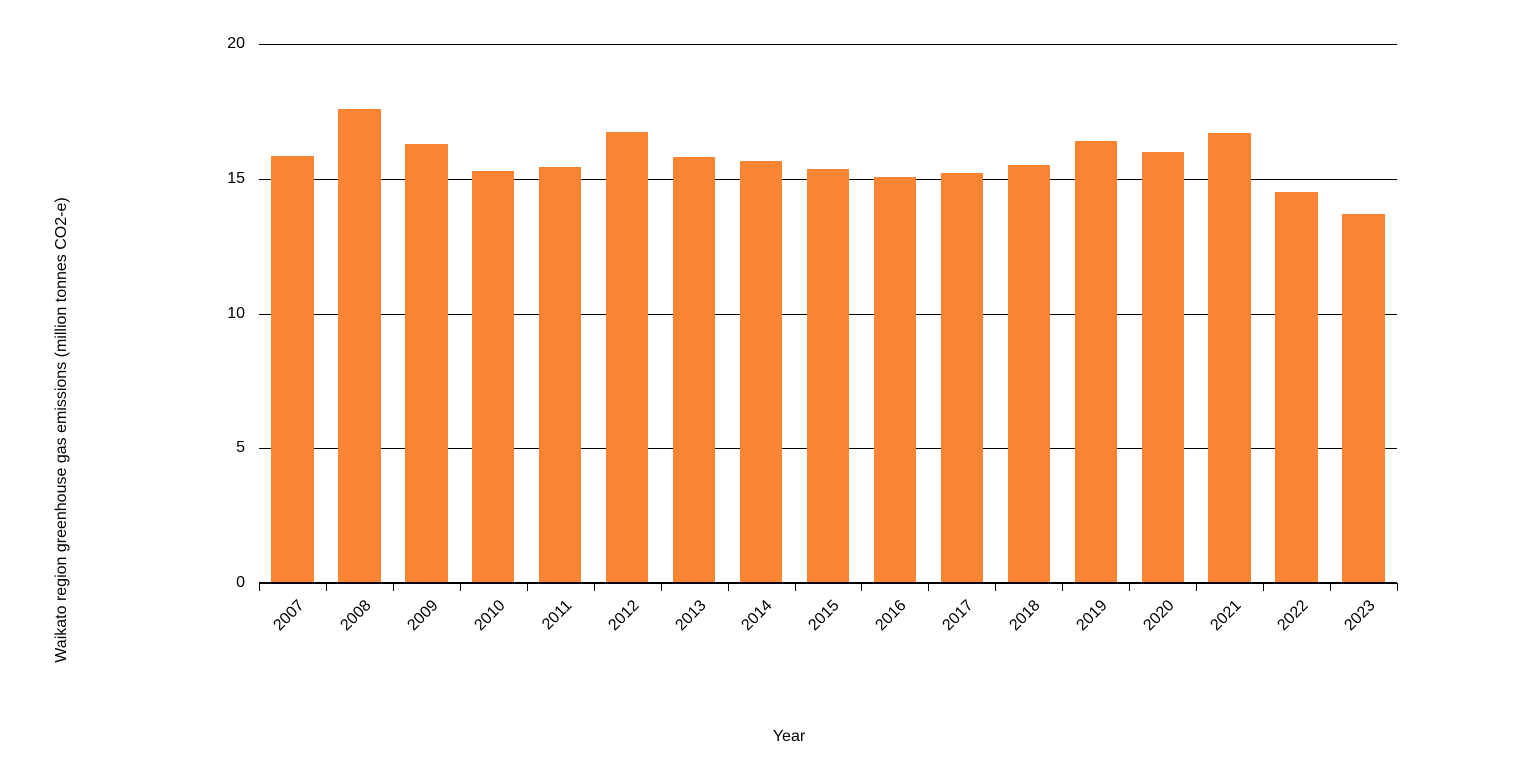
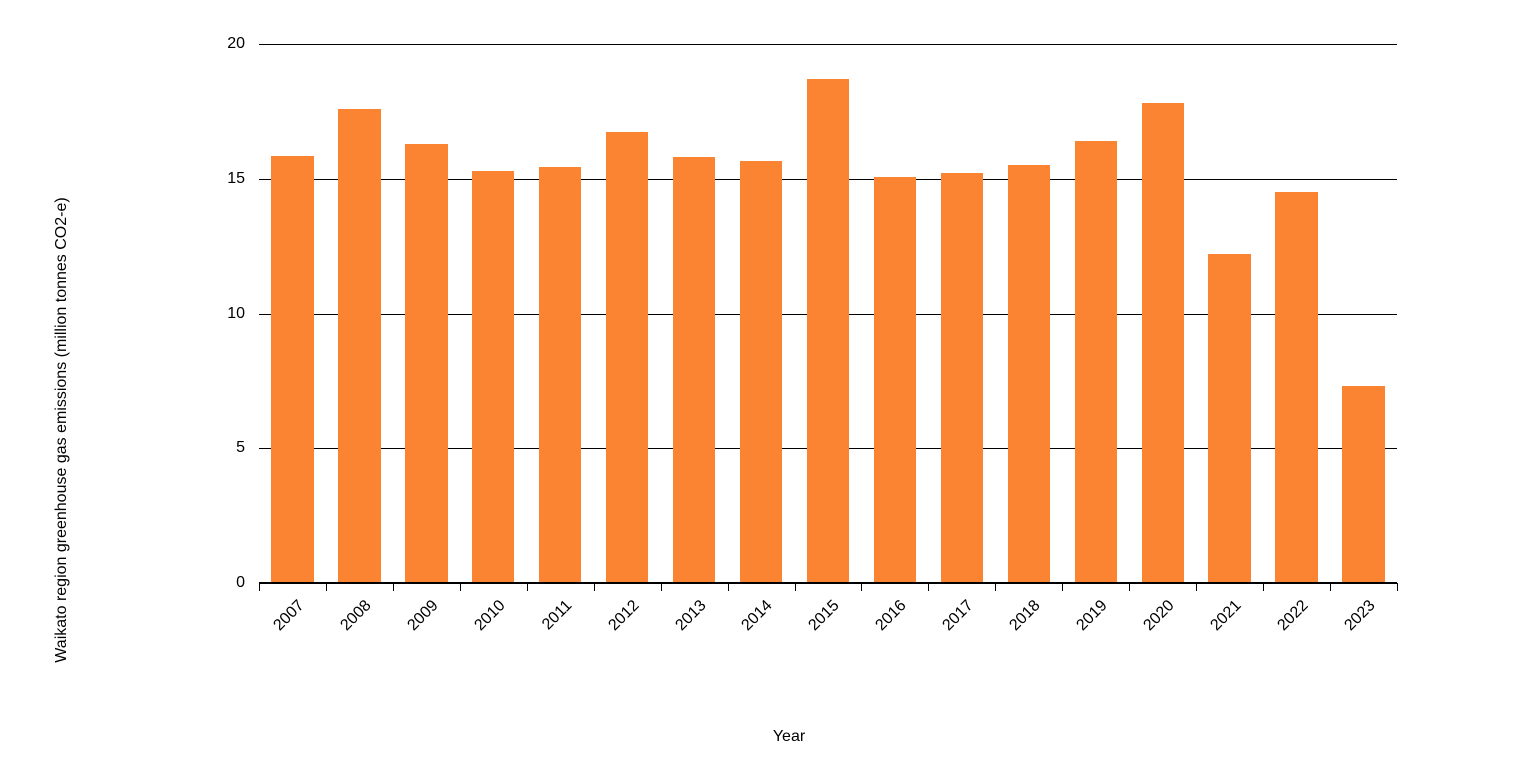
2015: 15.3 -> 18.7
2020: 16.0 -> 17.8
2021: 16.7 -> 12.2
2023: 13.7 -> 7.3
